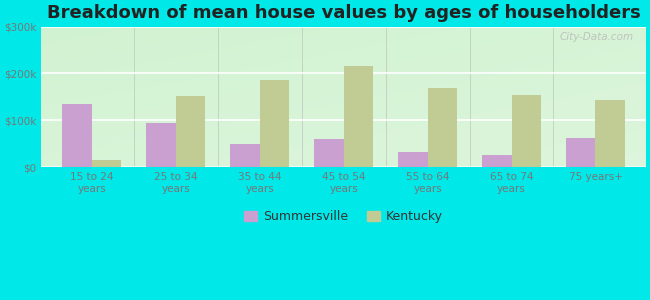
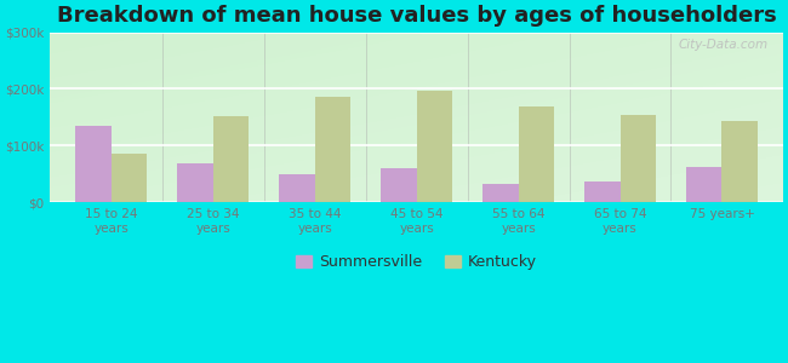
Kentucky/15 to 24 years: $15k -> $85k
Summersville/25 to 34 years: $95k -> $68k
Kentucky/45 to 54 years: $215k -> $197k
Summersville/65 to 74 years: $25k -> $37k
